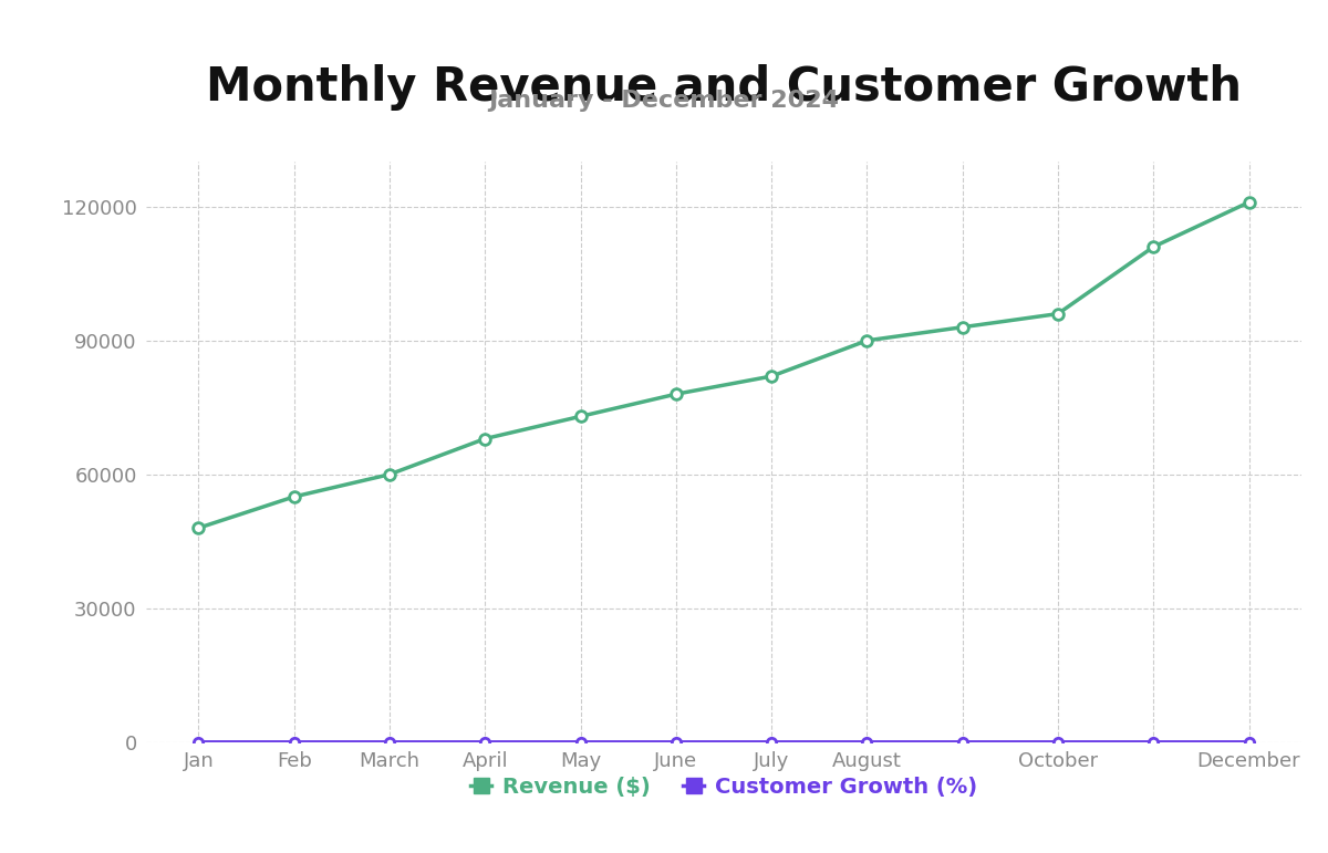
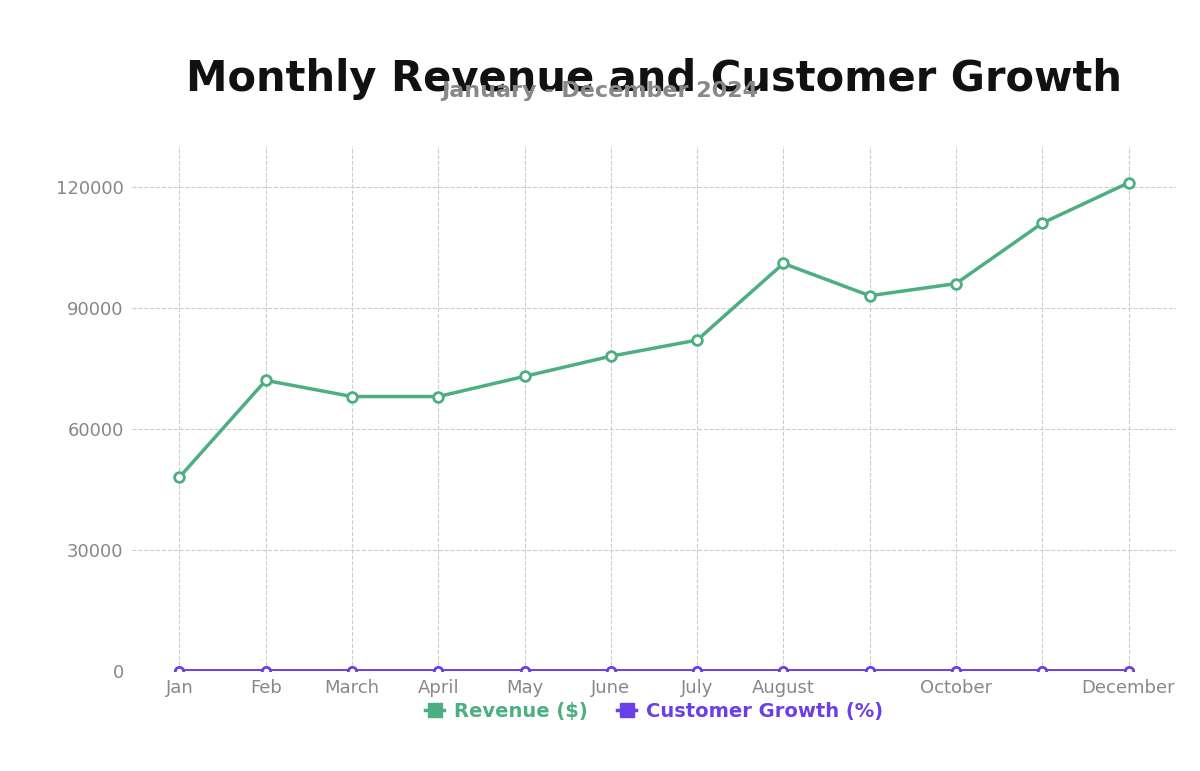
Revenue ($)/Feb: 55000 -> 72000
Revenue ($)/March: 60000 -> 68000
Revenue ($)/August: 90000 -> 101000
